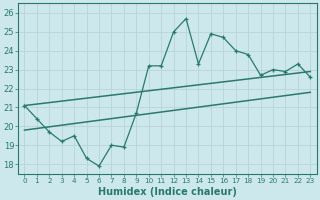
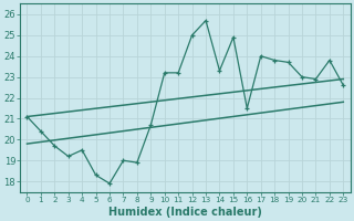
16: 24.7 -> 21.5
19: 22.7 -> 23.7
22: 23.3 -> 23.8
